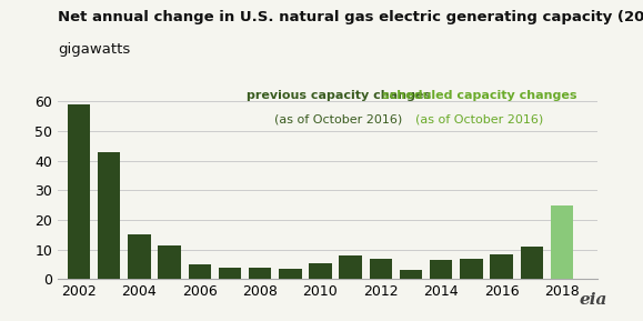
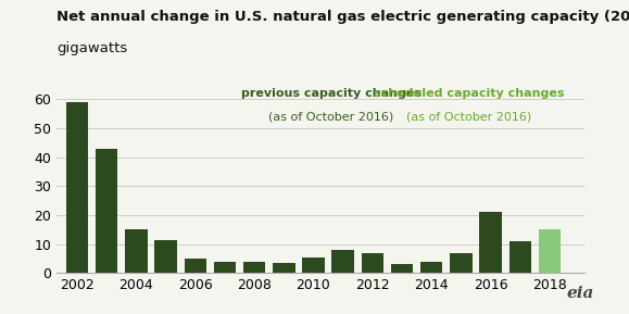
2014: 6.5 -> 4.0
2016: 8.5 -> 21.0
2018: 25.0 -> 15.0
